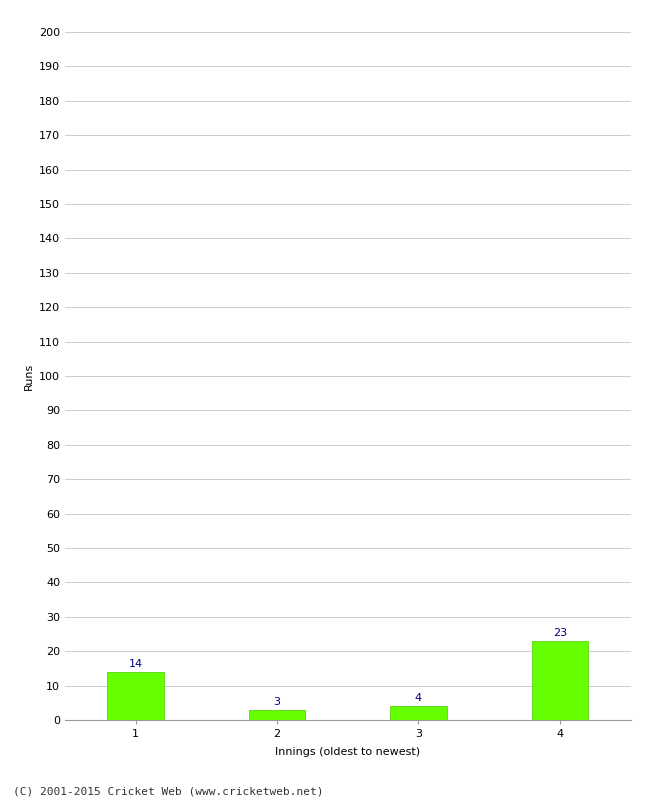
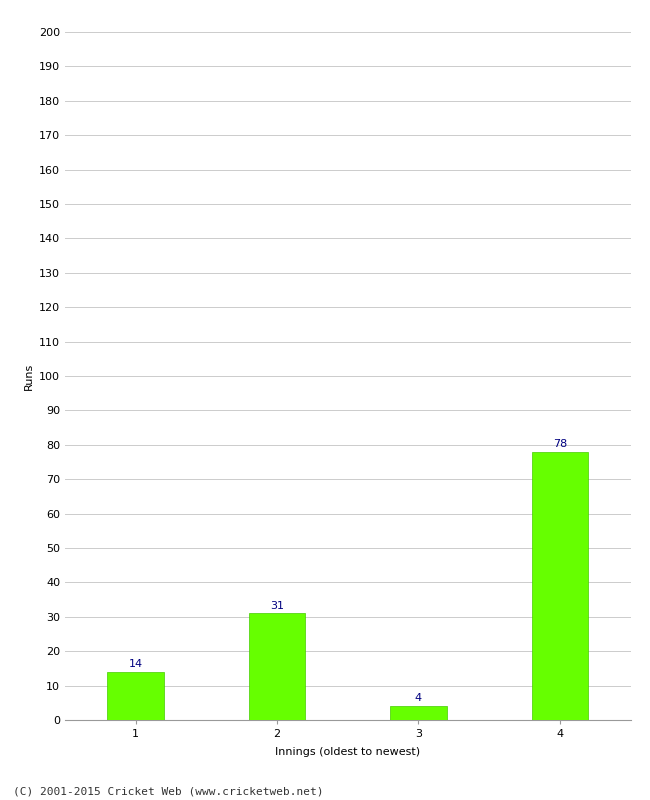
2: 3 -> 31
4: 23 -> 78
